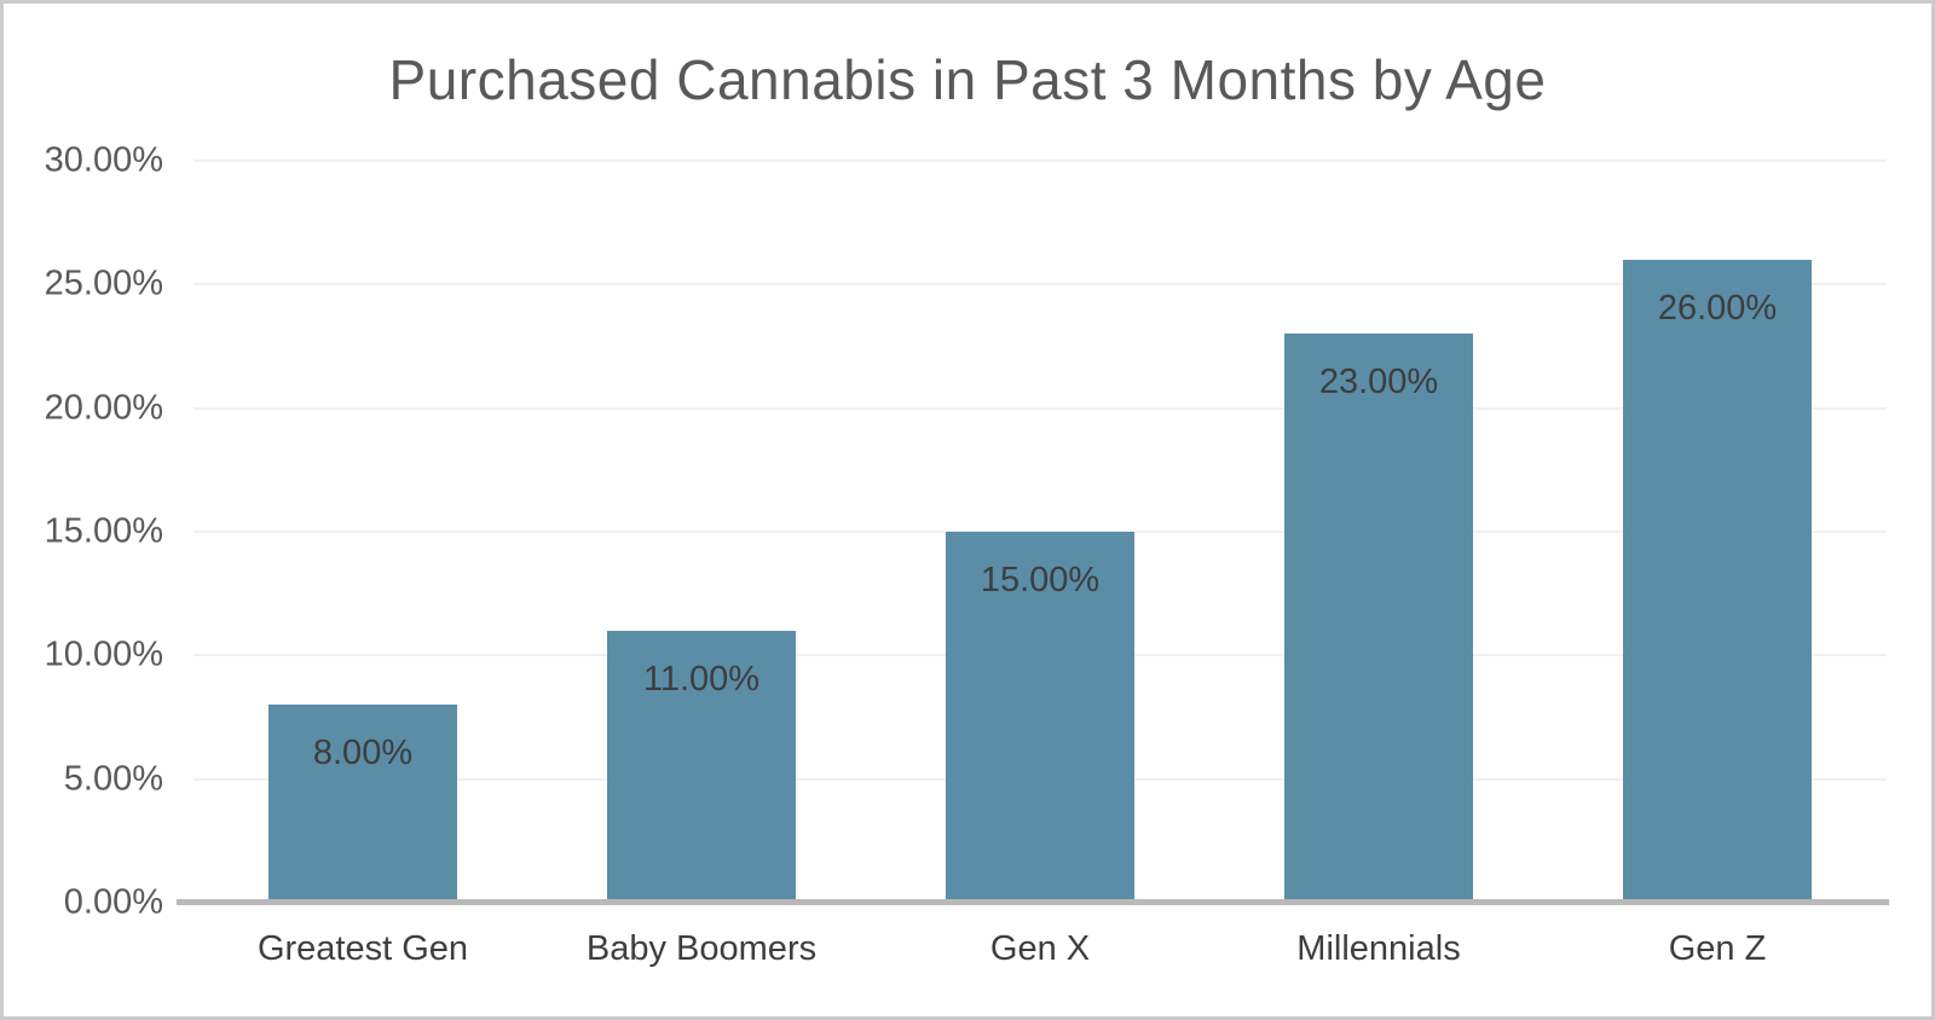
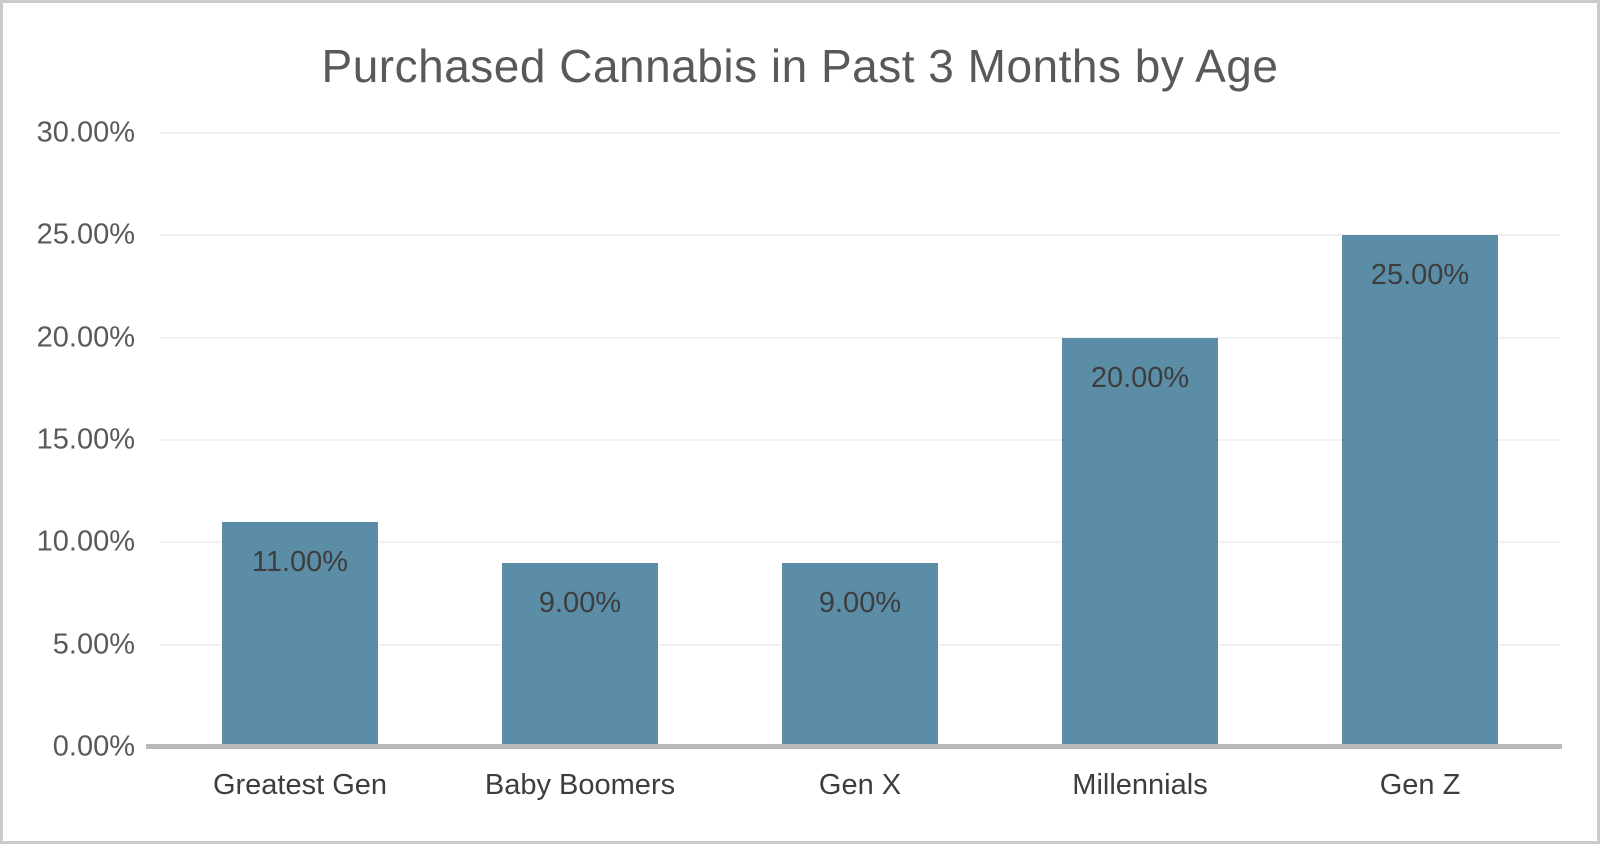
Greatest Gen: 8.00% -> 11.00%
Baby Boomers: 11.00% -> 9.00%
Gen X: 15.00% -> 9.00%
Millennials: 23.00% -> 20.00%
Gen Z: 26.00% -> 25.00%
